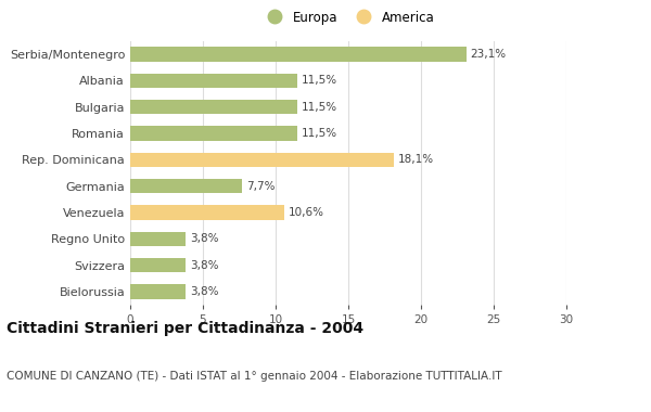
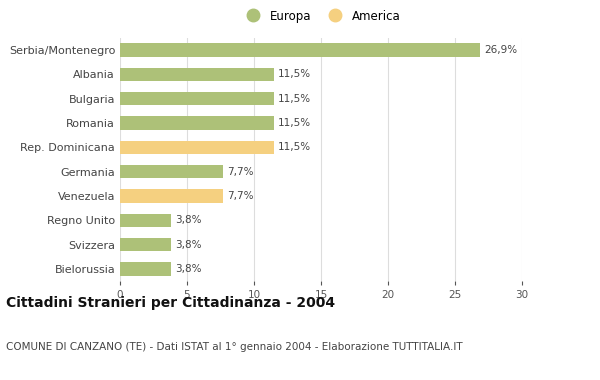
Serbia/Montenegro: 23,1% -> 26,9%
Rep. Dominicana: 18,1% -> 11,5%
Venezuela: 10,6% -> 7,7%
